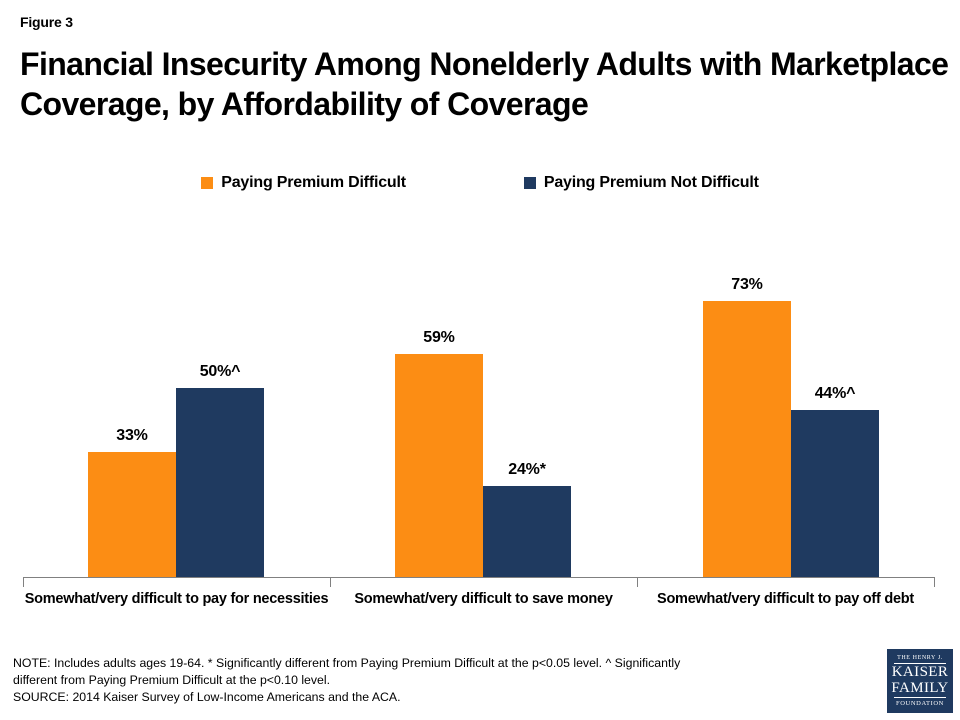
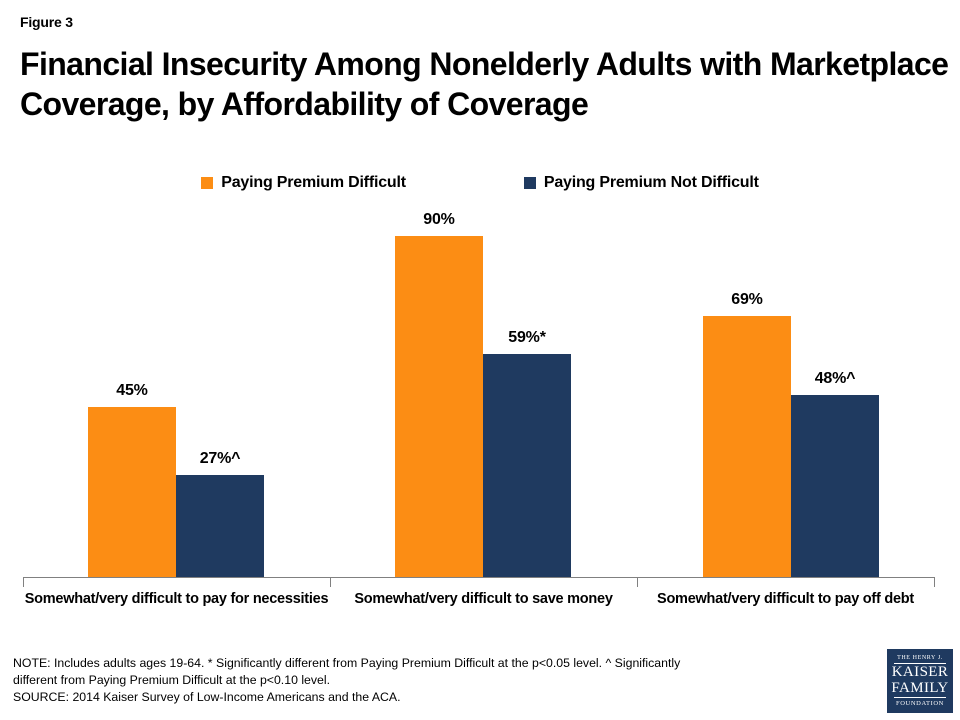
Paying Premium Difficult/Somewhat/very difficult to pay for necessities: 33% -> 45%
Paying Premium Not Difficult/Somewhat/very difficult to pay for necessities: 50 -> 27
Paying Premium Difficult/Somewhat/very difficult to save money: 59% -> 90%
Paying Premium Not Difficult/Somewhat/very difficult to save money: 24 -> 59
Paying Premium Difficult/Somewhat/very difficult to pay off debt: 73% -> 69%
Paying Premium Not Difficult/Somewhat/very difficult to pay off debt: 44 -> 48
